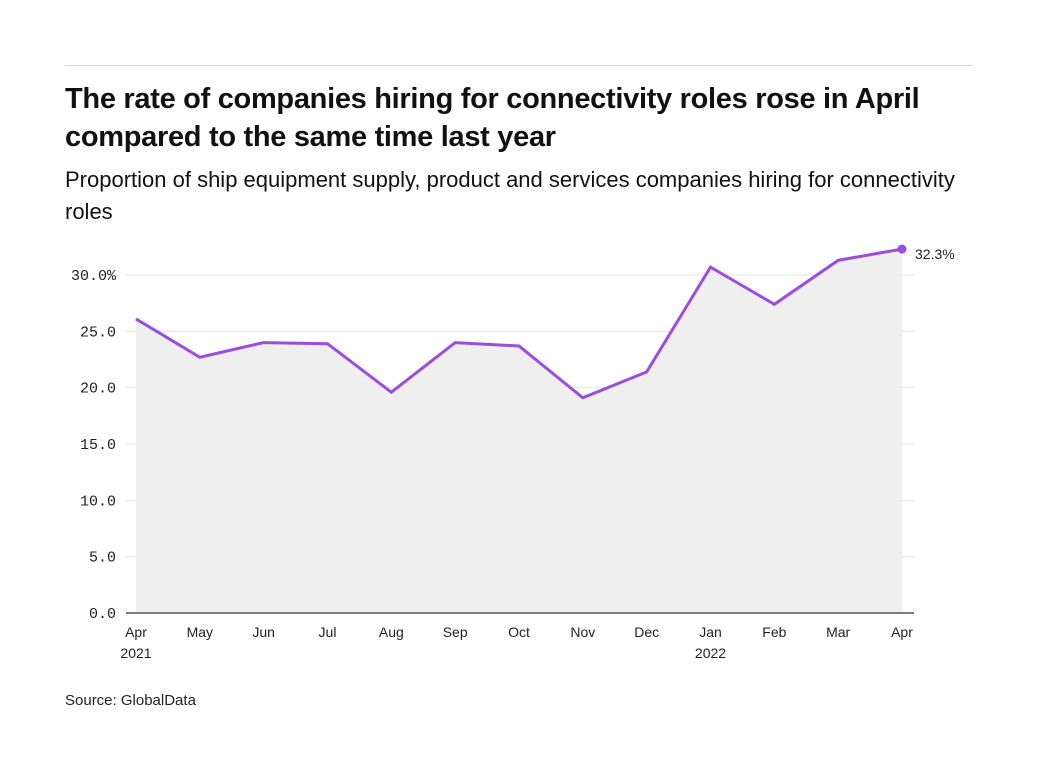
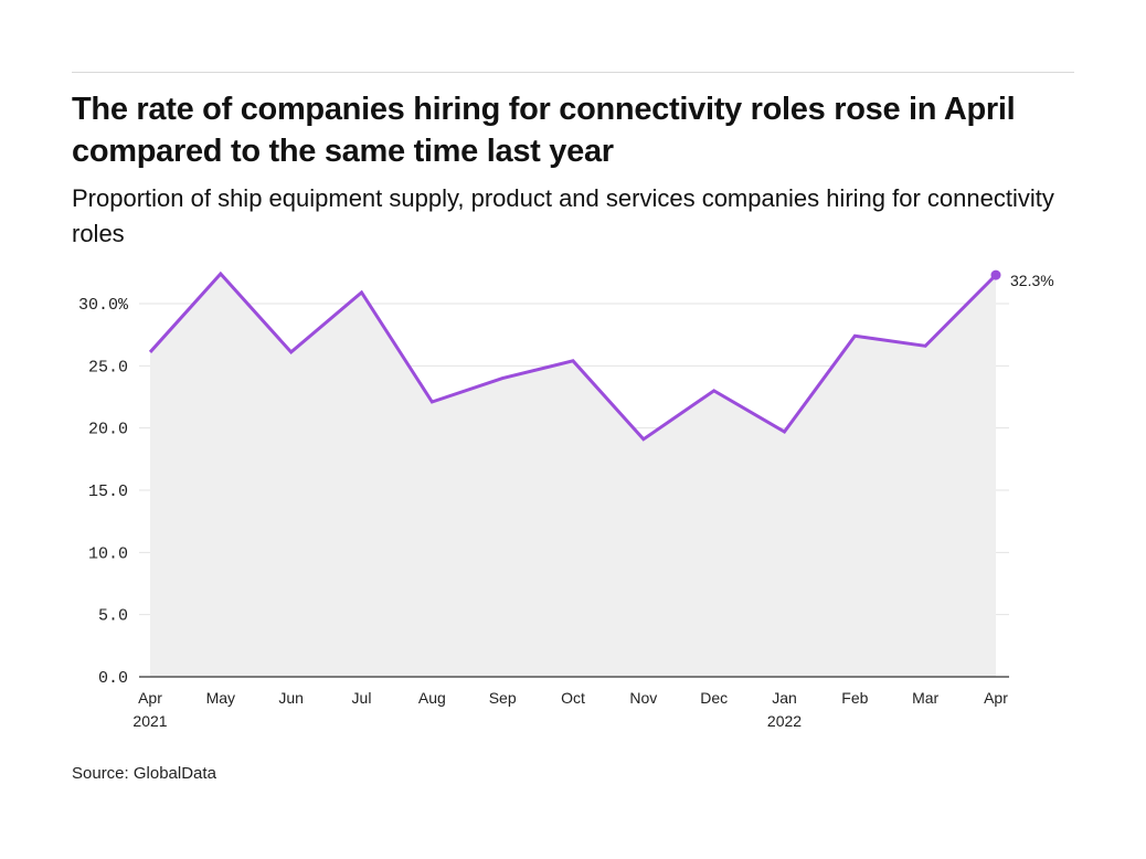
May: 22.7% -> 32.4%
Jun: 24.0% -> 26.1%
Jul: 23.9% -> 30.9%
Aug: 19.6% -> 22.1%
Oct: 23.7% -> 25.4%
Dec: 21.4% -> 23.0%
Jan 2022: 30.7% -> 19.7%
Mar: 31.3% -> 26.6%
